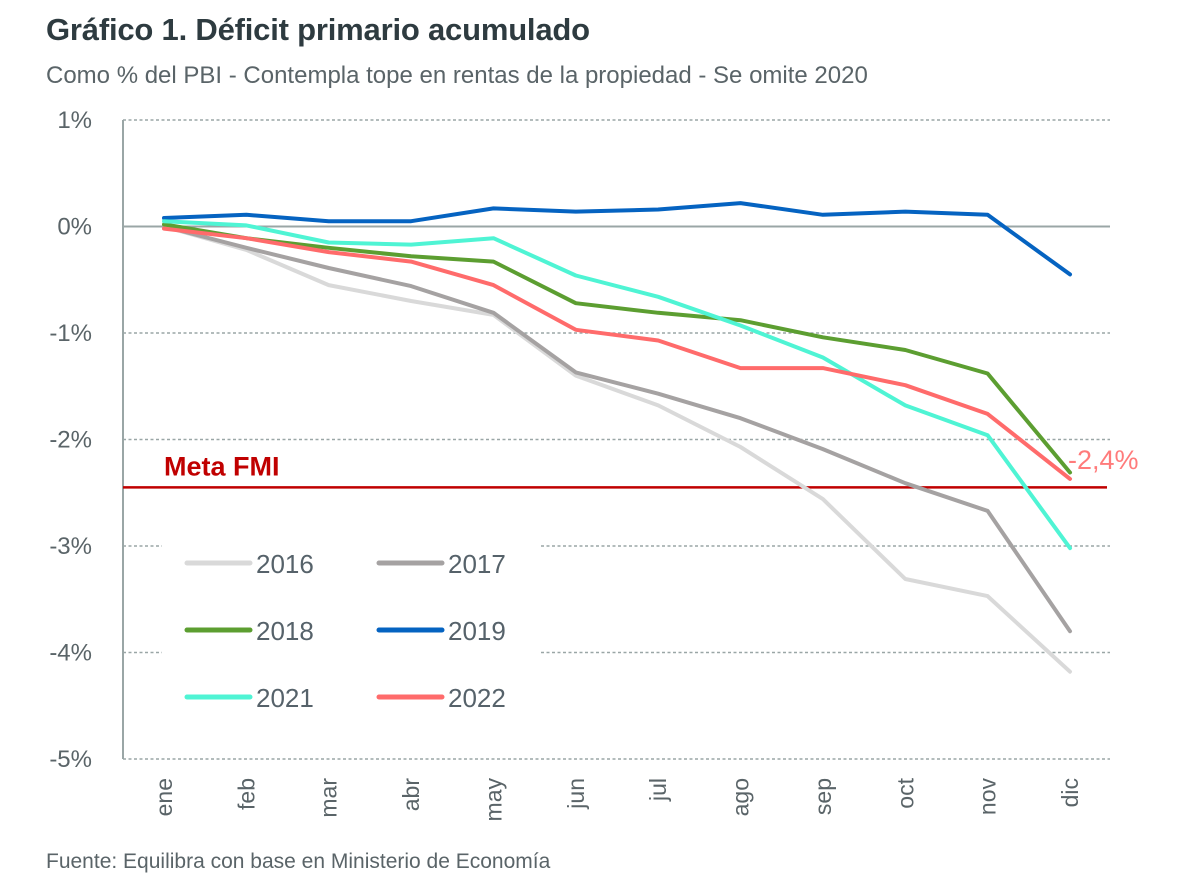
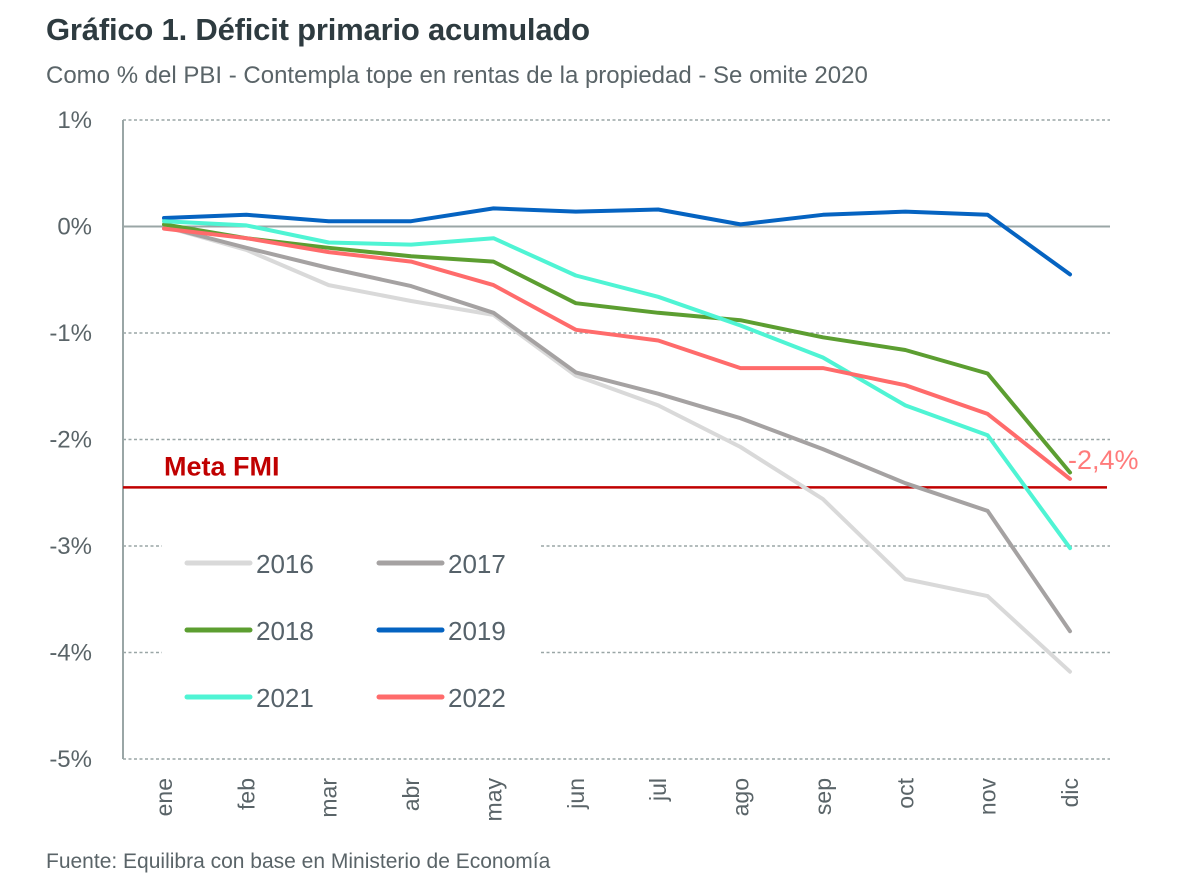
2019/ago: 0.22% -> 0.02%
